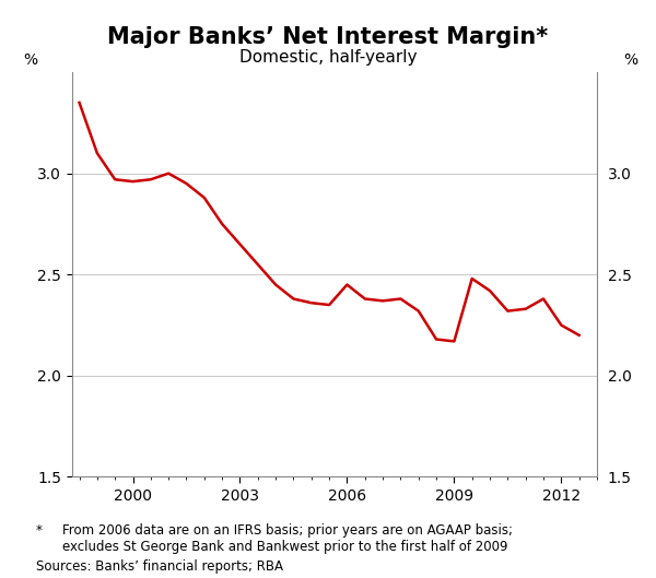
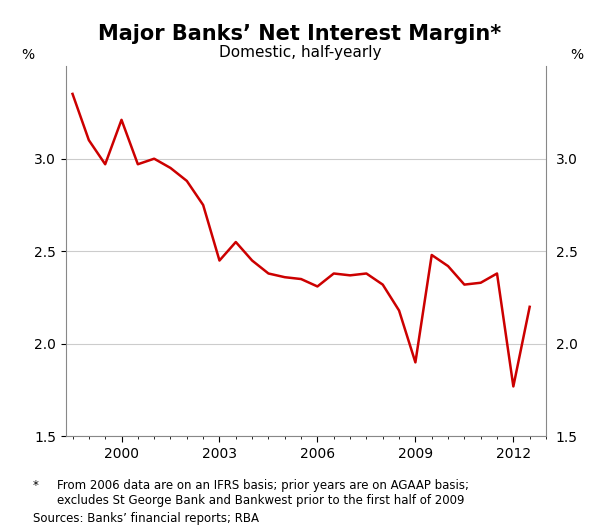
2000: 2.96 -> 3.21
2003: 2.65 -> 2.45
2006: 2.45 -> 2.31
2009: 2.17 -> 1.90
2012: 2.25 -> 1.77
